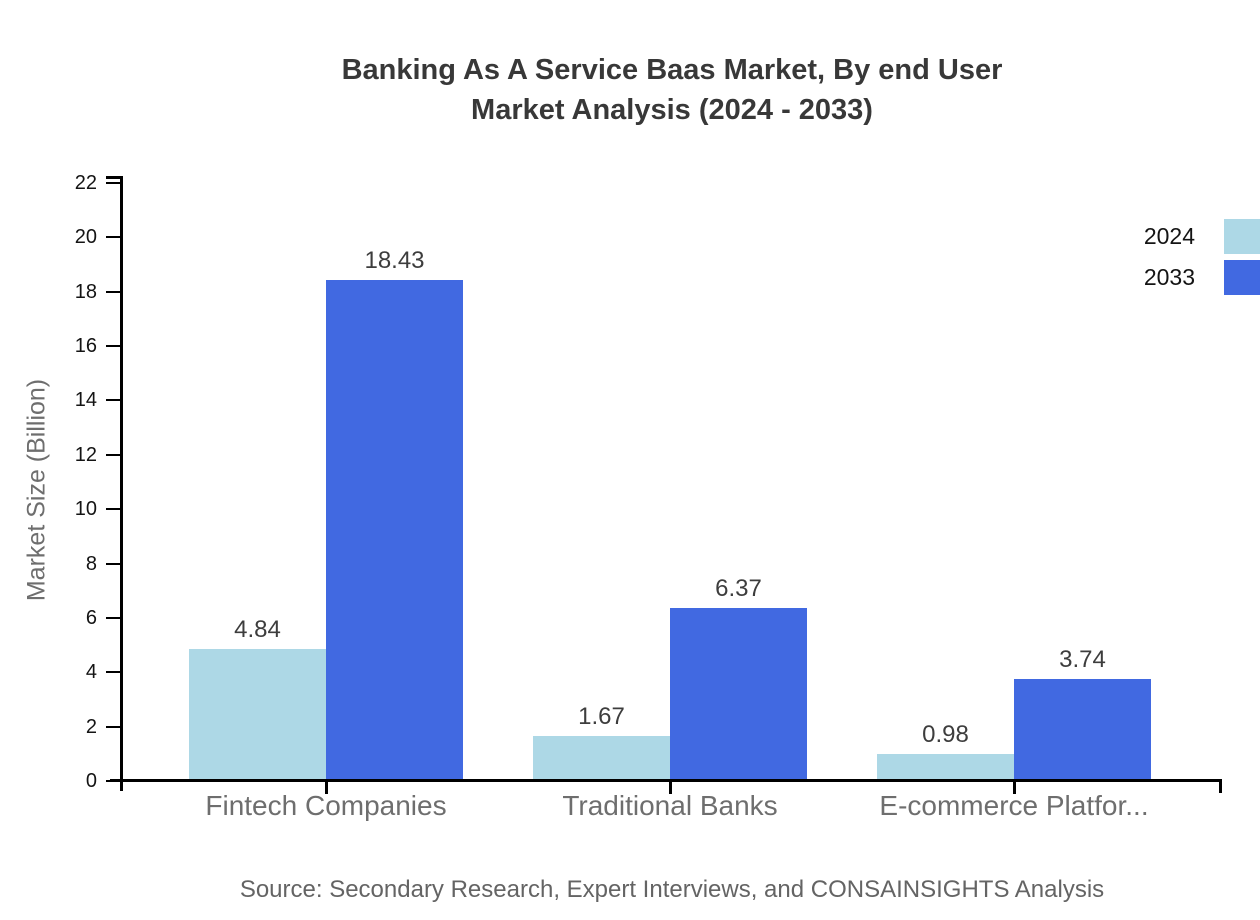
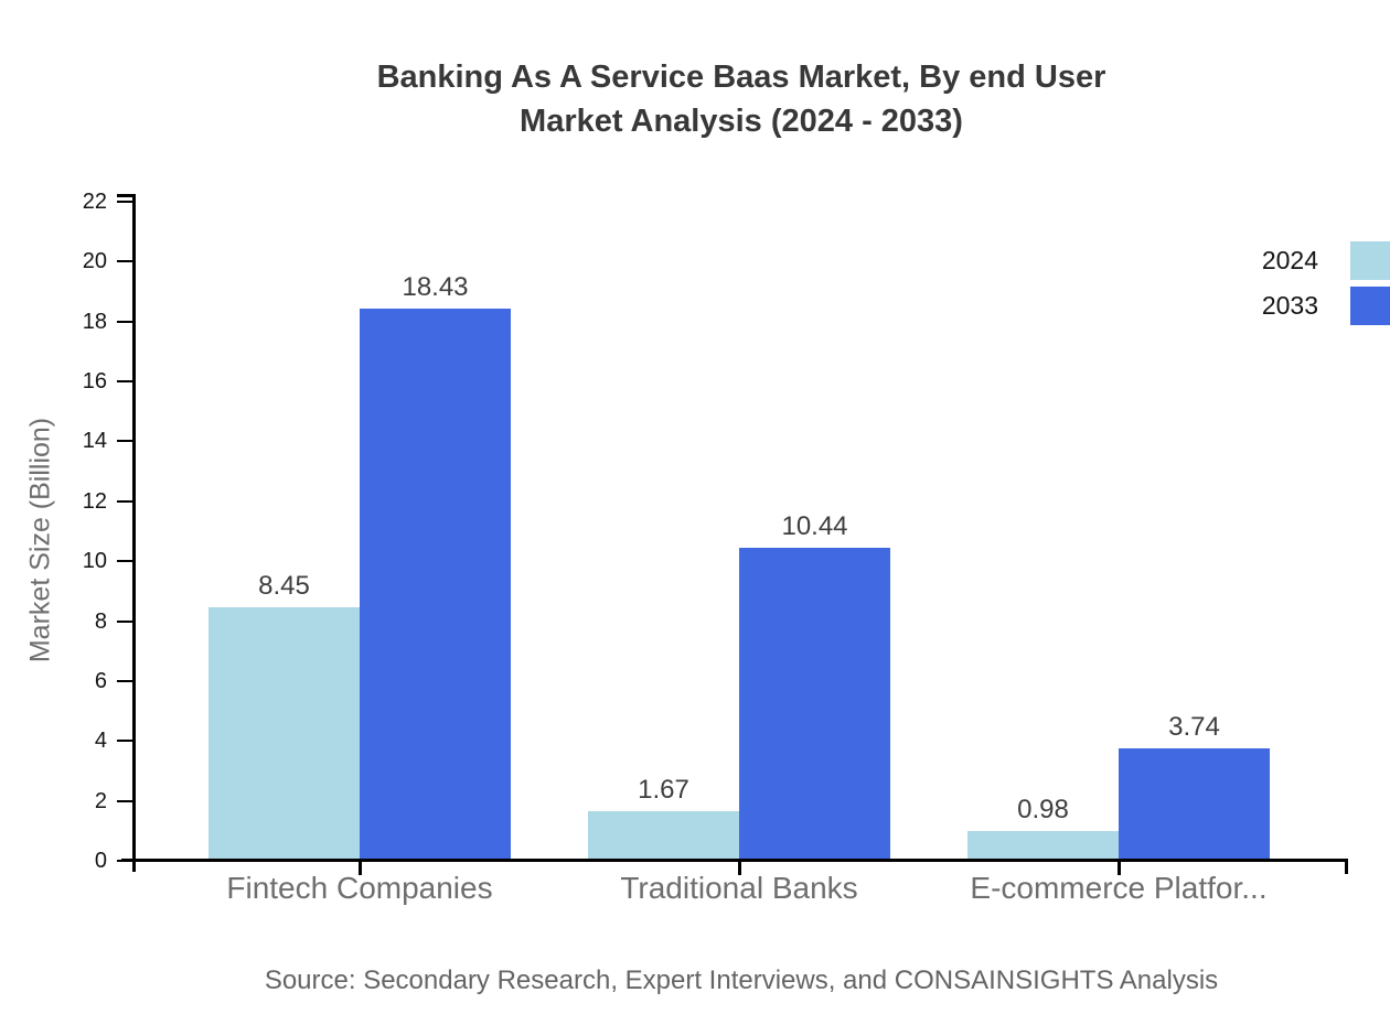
2024/Fintech Companies: 4.84 -> 8.45
2033/Traditional Banks: 6.37 -> 10.44
